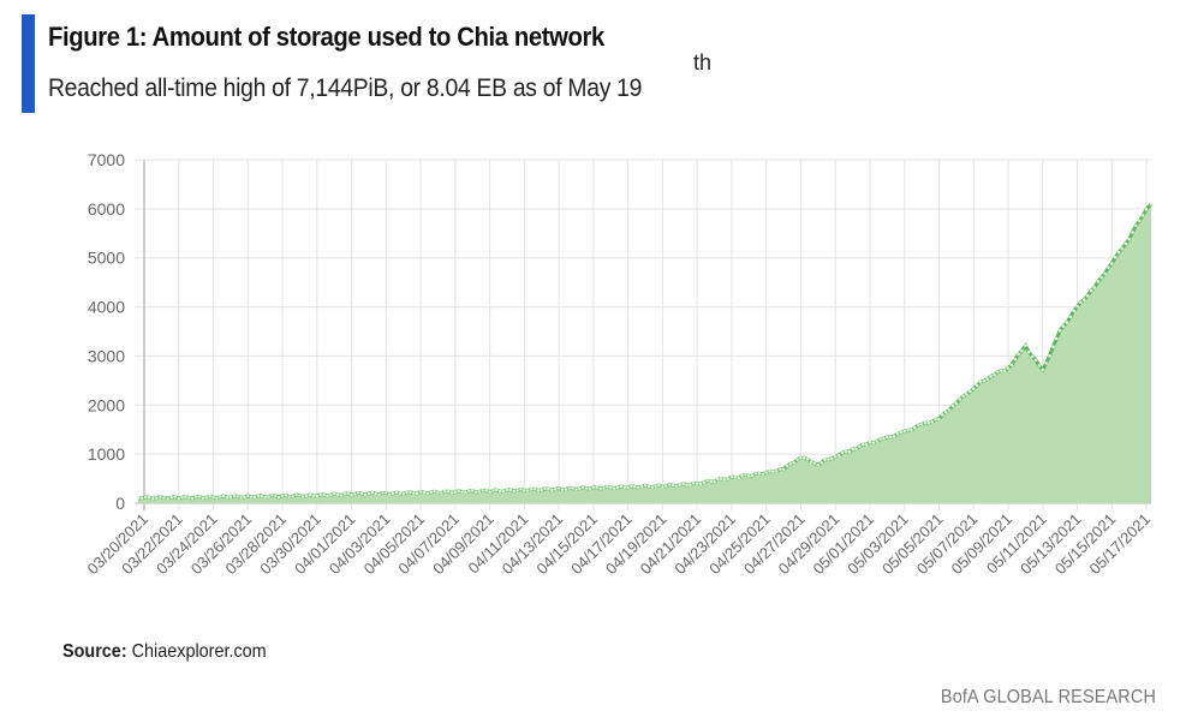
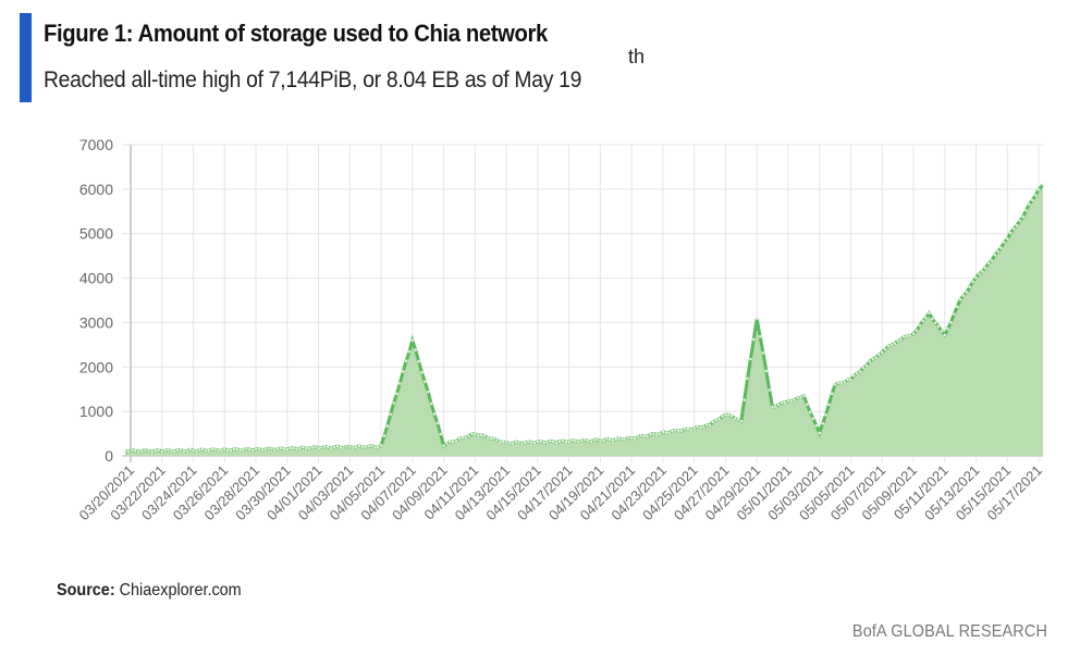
04/07/2021: 200 -> 2600
04/11/2021: 300 -> 500
04/29/2021: 1000 -> 3100
05/03/2021: 1400 -> 500
